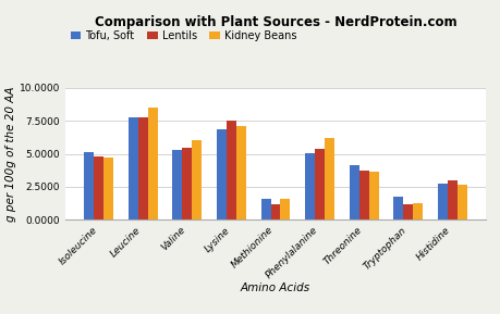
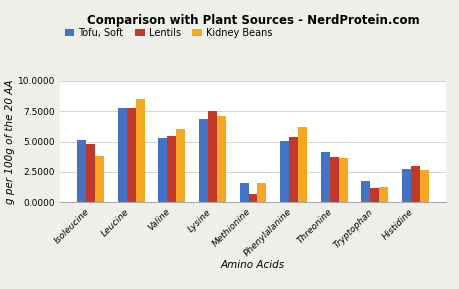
Kidney Beans/Isoleucine: 4.8 -> 3.8
Lentils/Methionine: 1.2 -> 0.7
